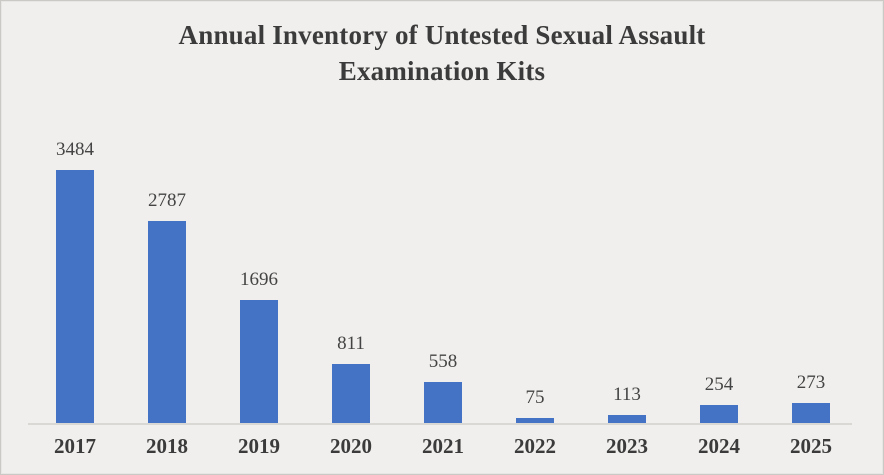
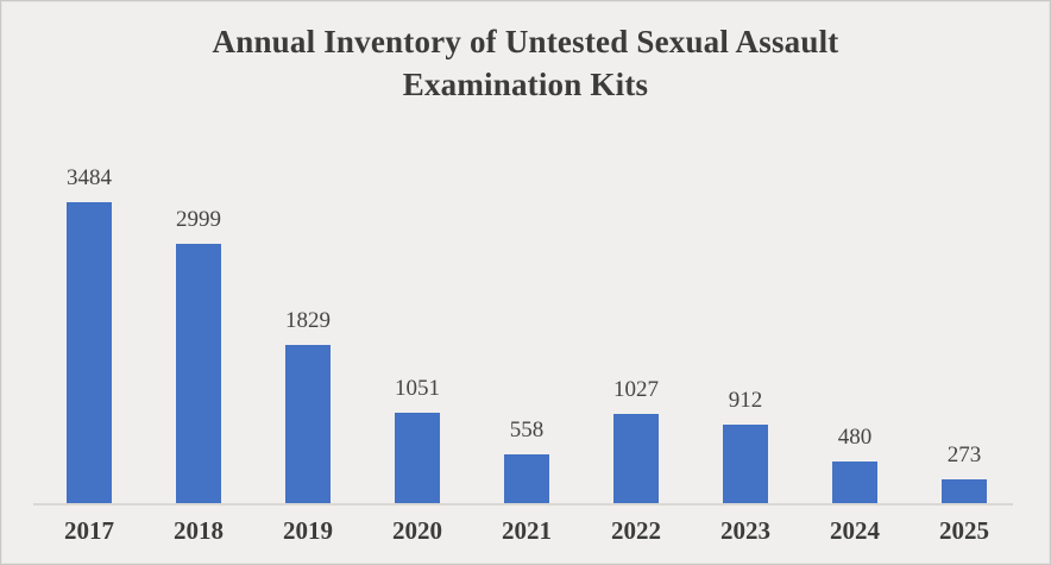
2018: 2787 -> 2999
2019: 1696 -> 1829
2020: 811 -> 1051
2022: 75 -> 1027
2023: 113 -> 912
2024: 254 -> 480
